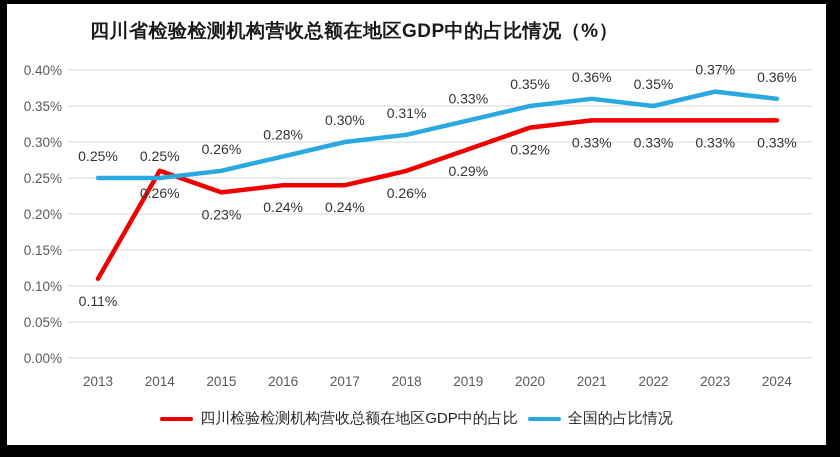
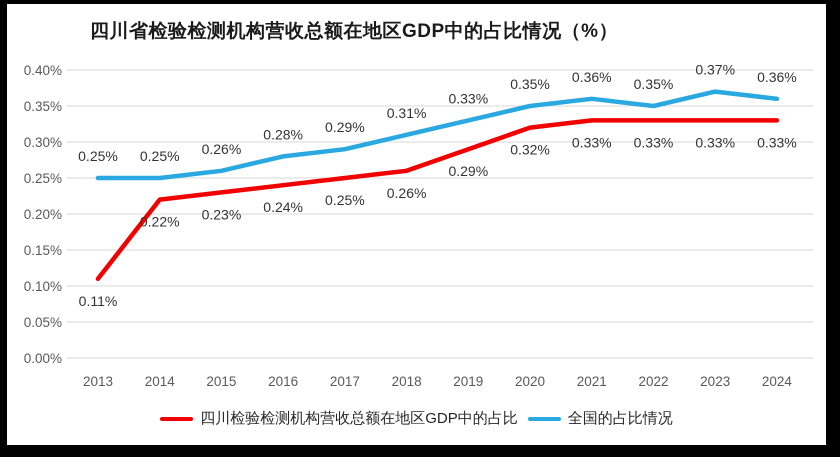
四川检验检测机构营收总额在地区GDP中的占比/2014: 0.26% -> 0.22%
四川检验检测机构营收总额在地区GDP中的占比/2017: 0.24% -> 0.25%
全国的占比情况/2017: 0.30% -> 0.29%
